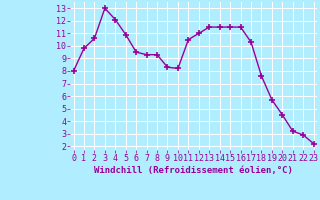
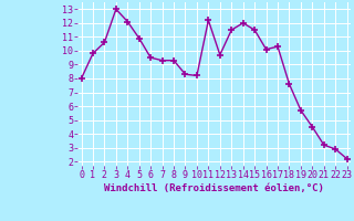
11: 10.5 -> 12.2
12: 11.0 -> 9.7
14: 11.5 -> 12.0
16: 11.5 -> 10.1
